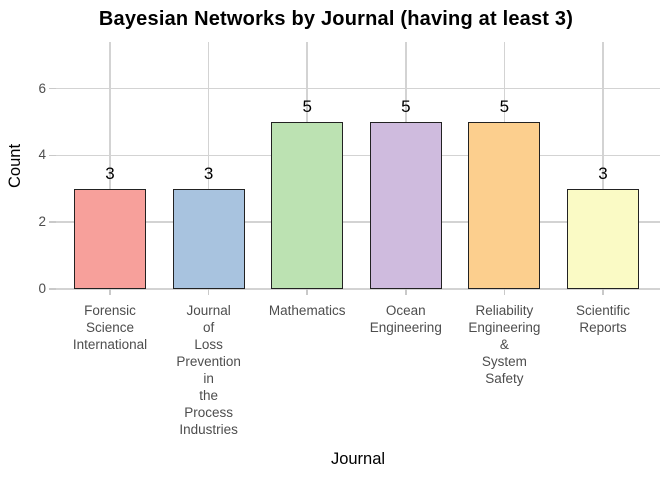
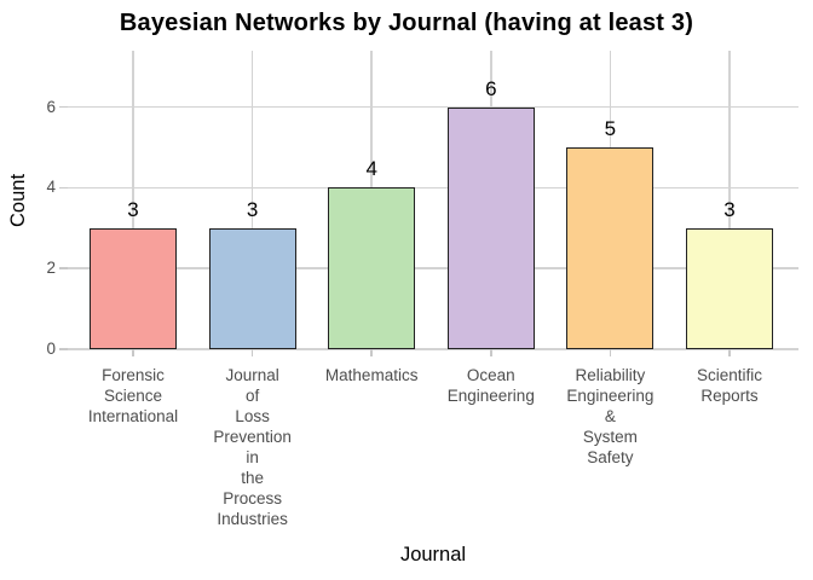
Mathematics: 5 -> 4
Ocean Engineering: 5 -> 6
